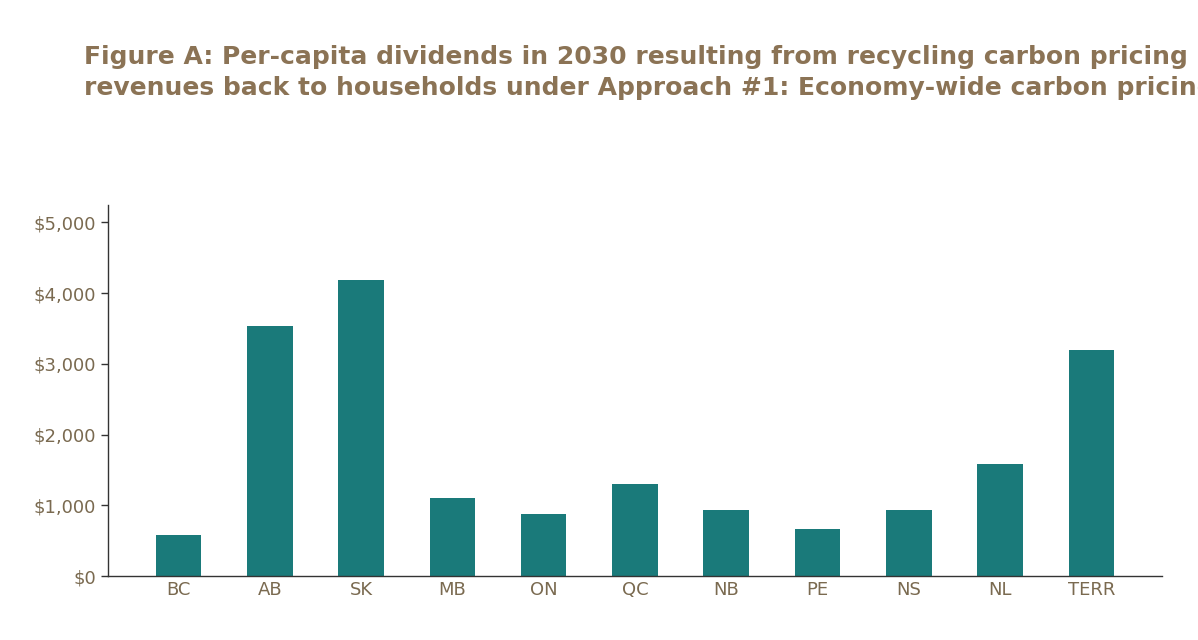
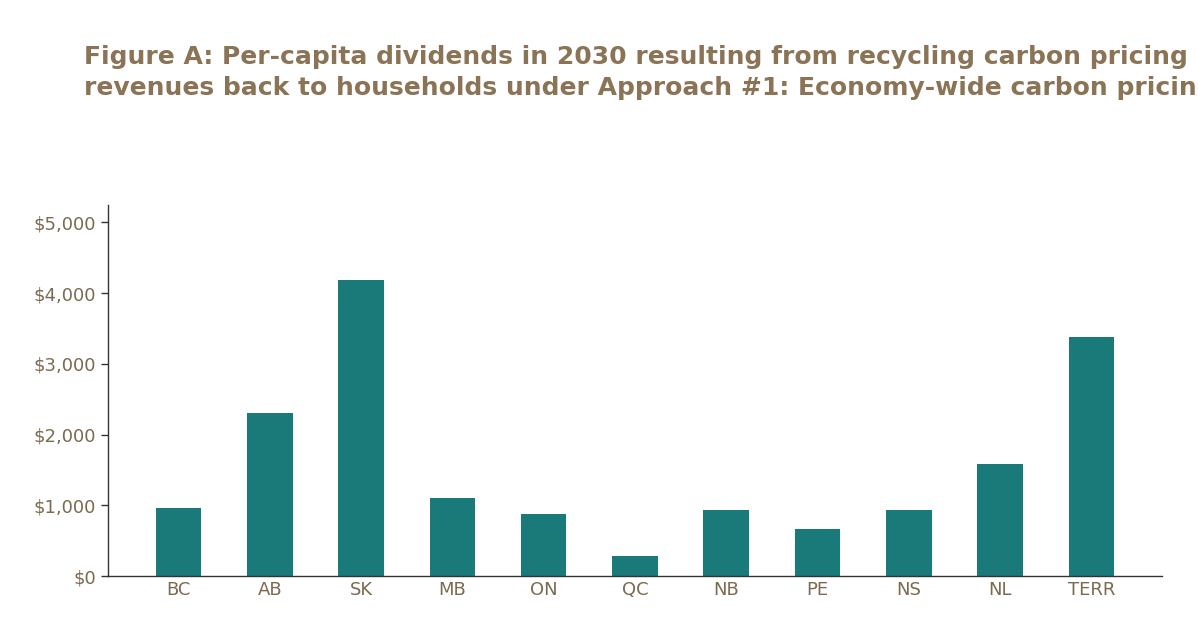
BC: $580 -> $960
AB: $3,540 -> $2,310
QC: $1,300 -> $280
TERR: $3,200 -> $3,380
